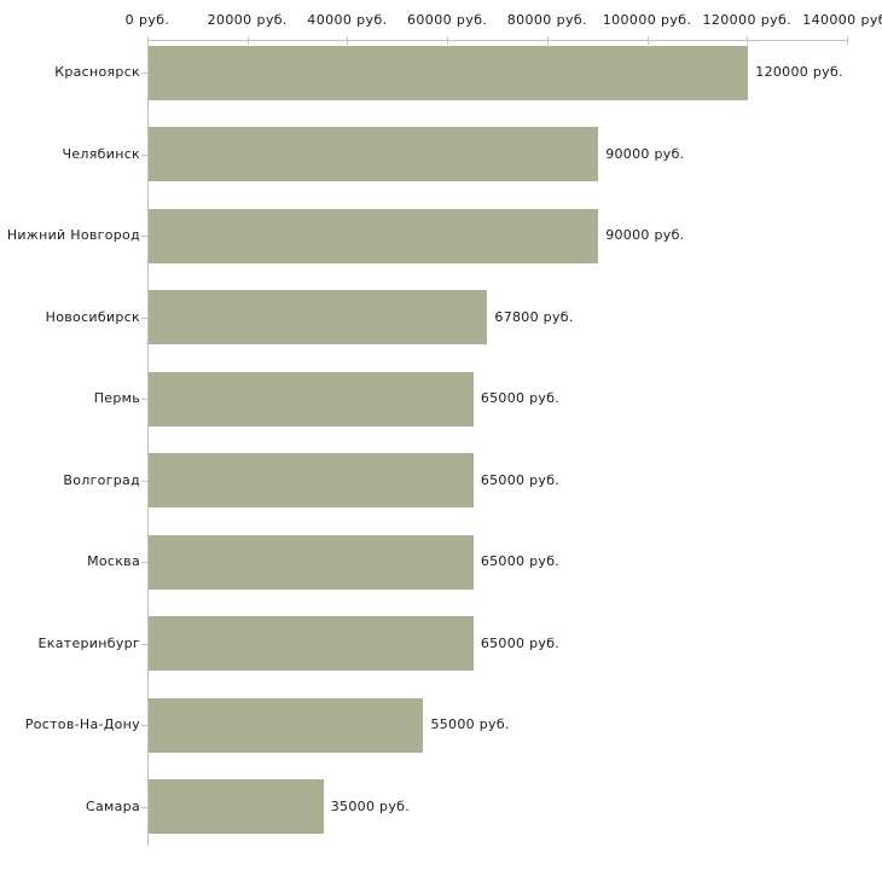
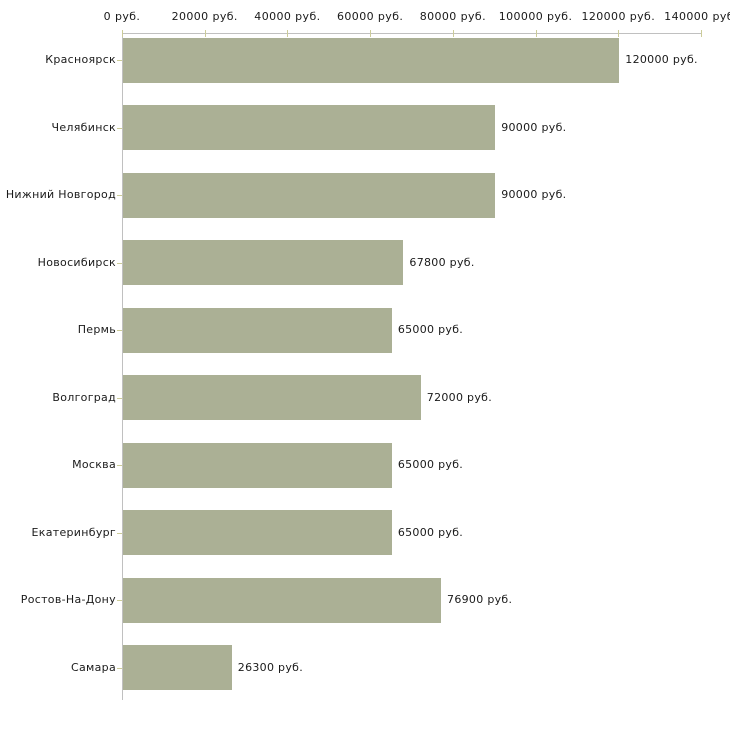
Волгоград: 65000 -> 72000
Ростов-На-Дону: 55000 -> 76900
Самара: 35000 -> 26300
